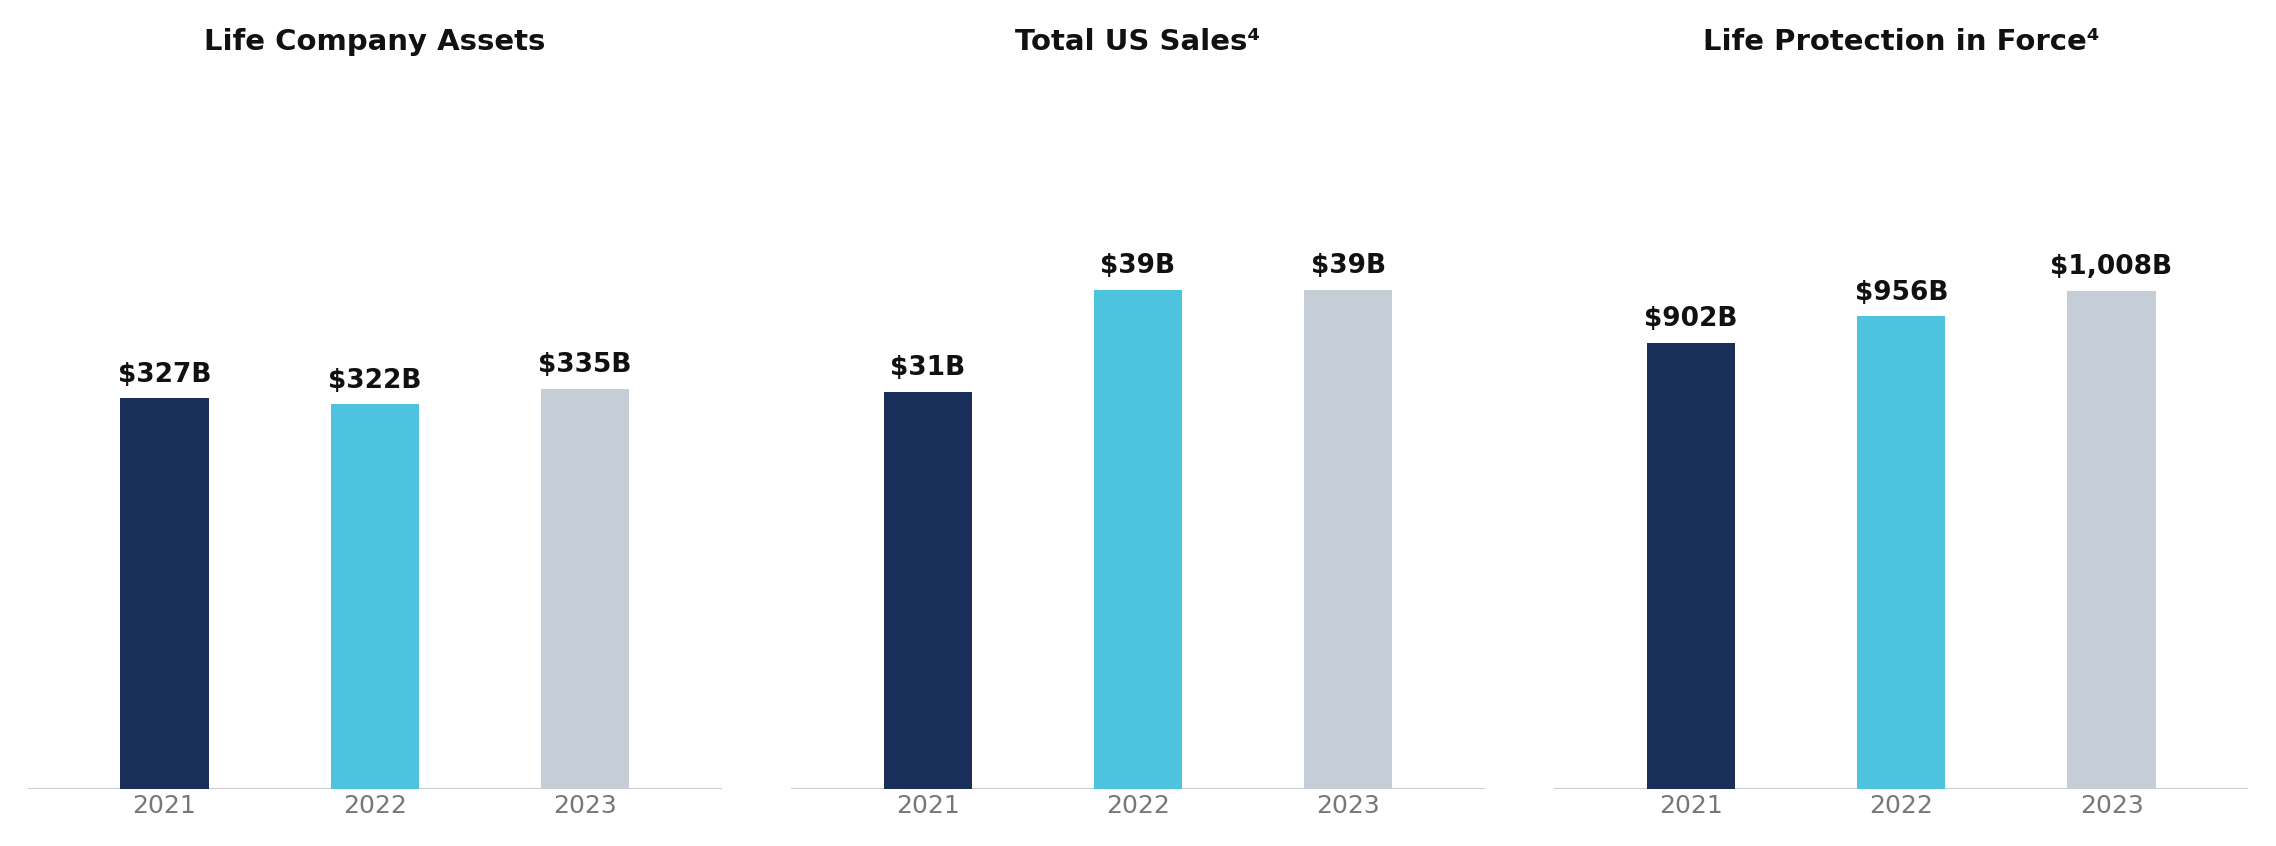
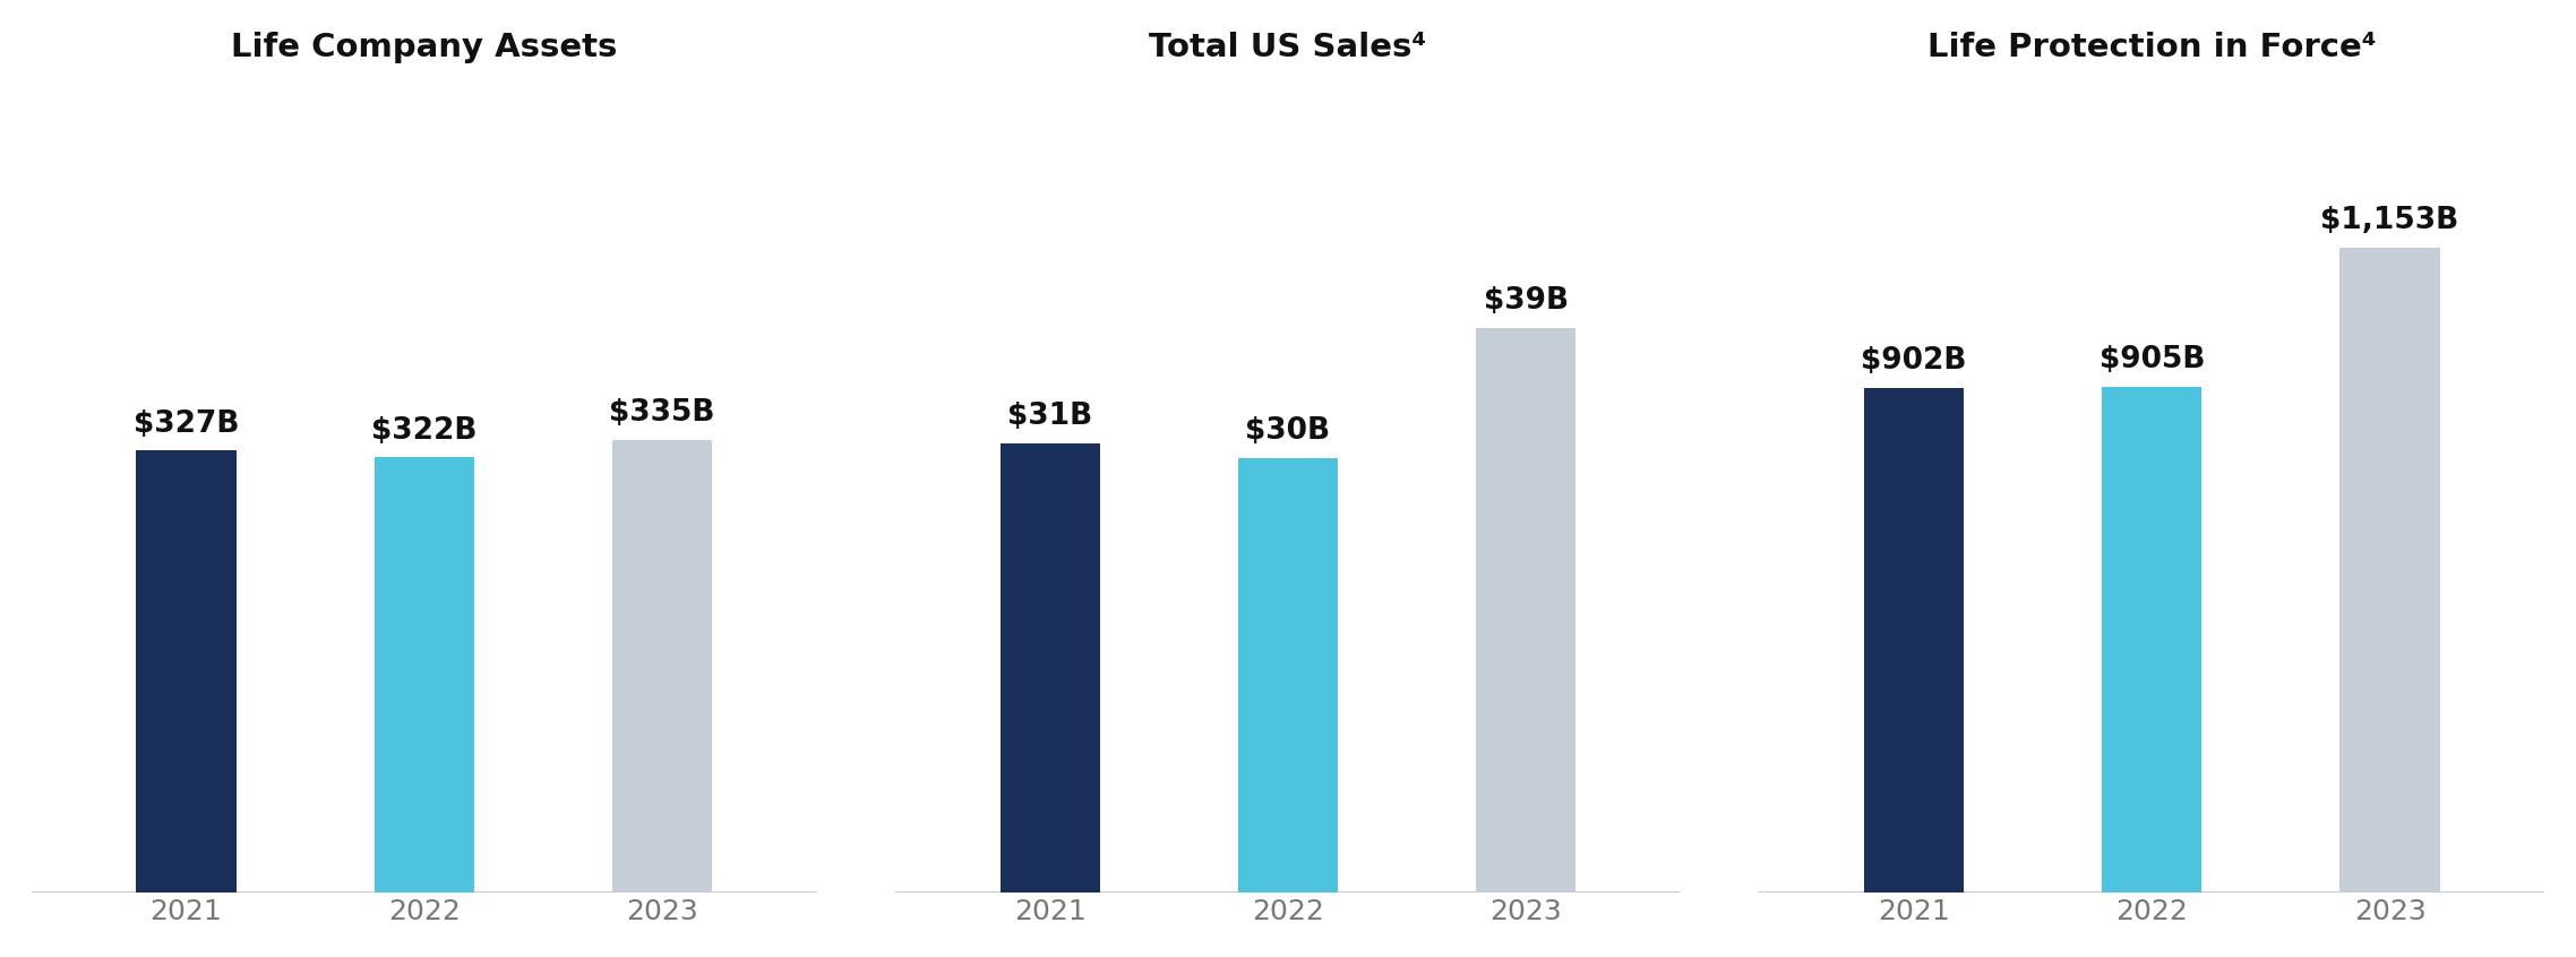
Total US Sales⁴/2022: $39B -> $30B
Life Protection in Force⁴/2022: $956B -> $905B
Life Protection in Force⁴/2023: $1,008B -> $1,153B
